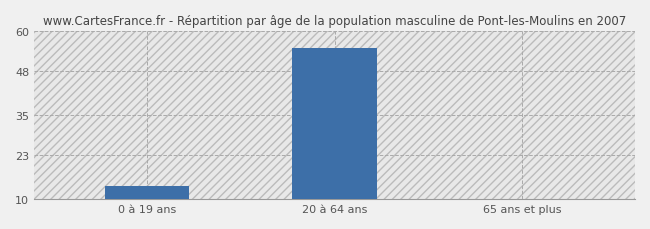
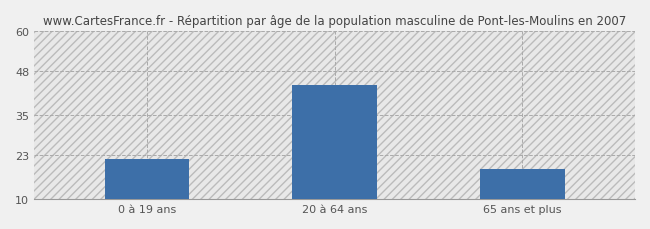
0 à 19 ans: 14 -> 22
20 à 64 ans: 55 -> 44
65 ans et plus: 10 -> 19
